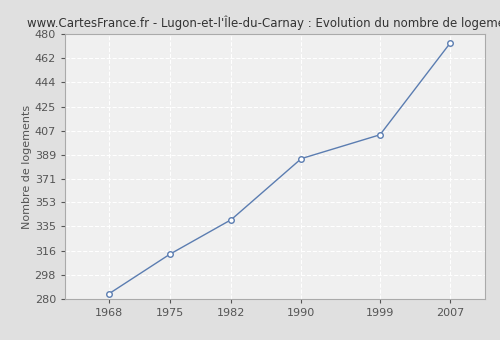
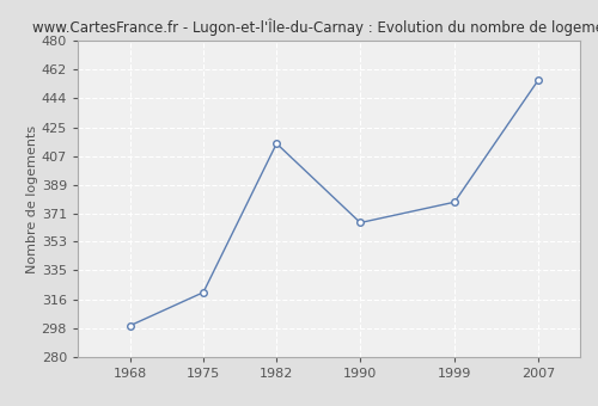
1968: 284 -> 300
1975: 314 -> 321
1982: 340 -> 415
1990: 386 -> 365
1999: 404 -> 378
2007: 473 -> 455
